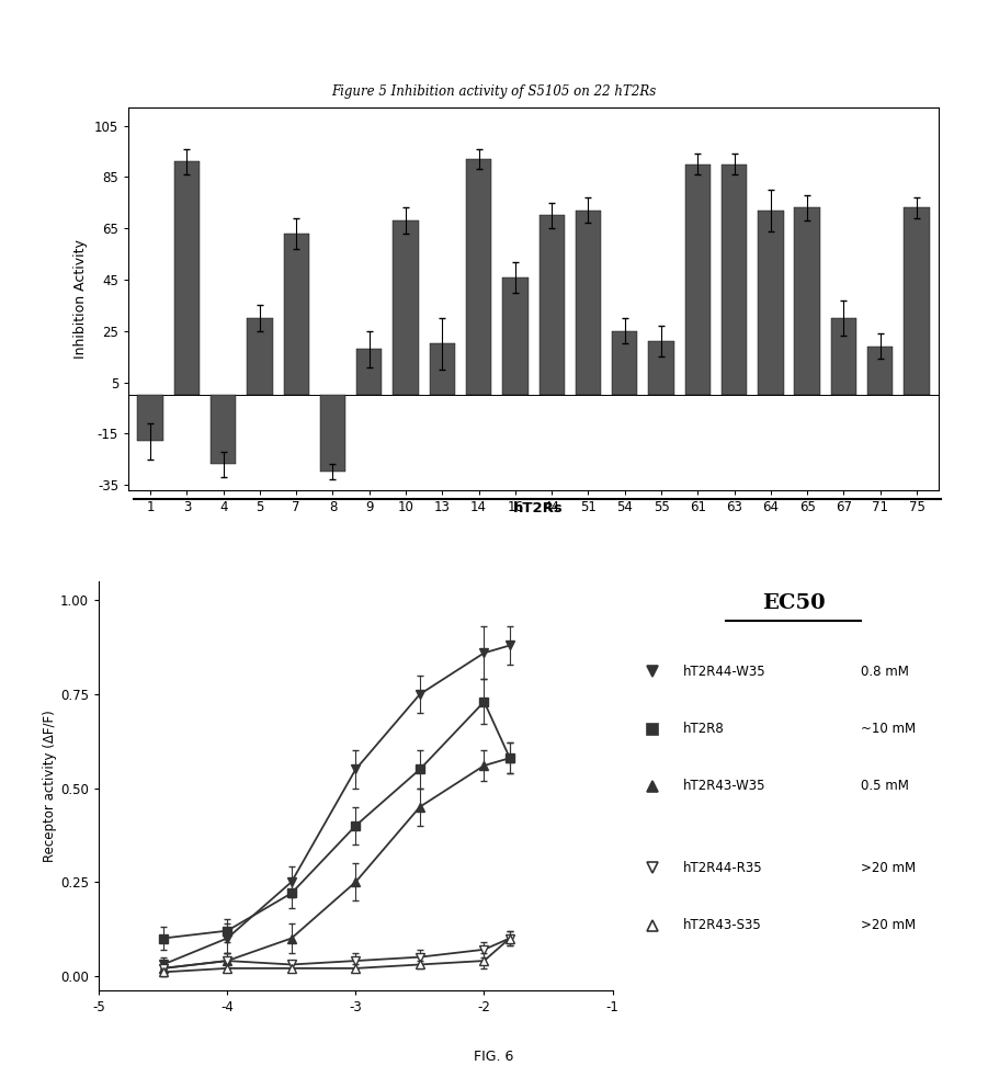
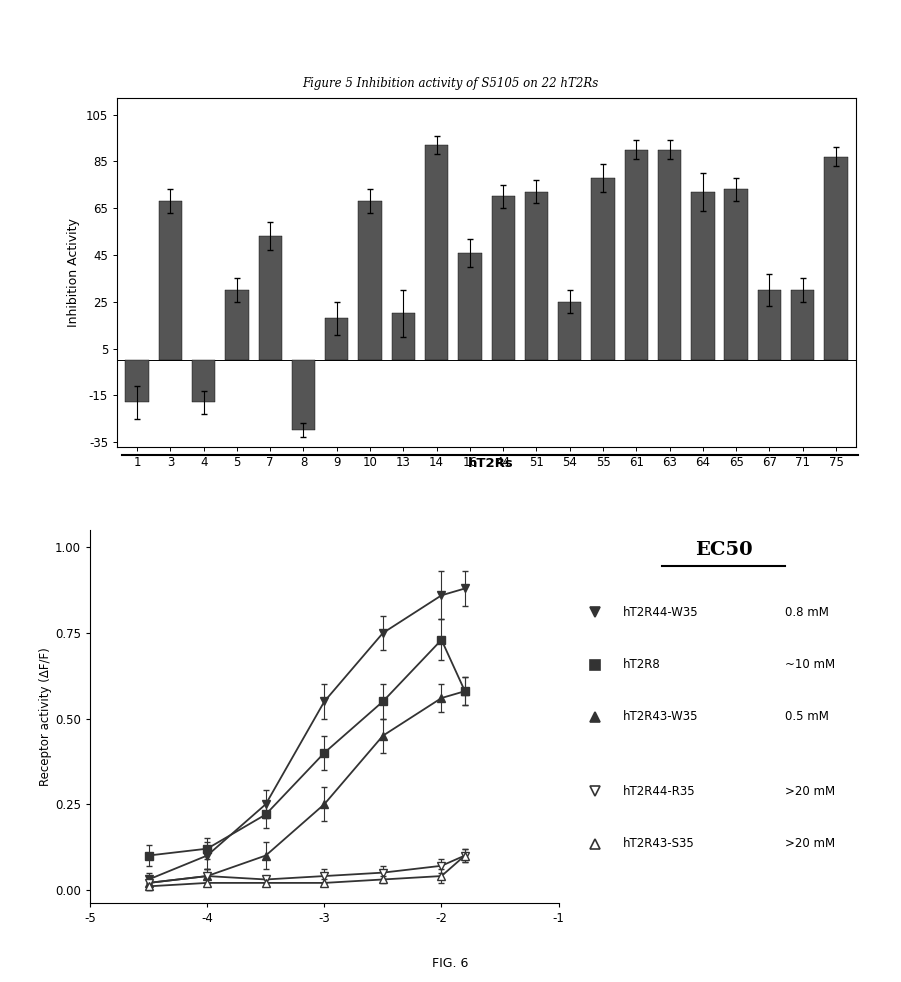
3: 91 -> 68
4: -27 -> -18
7: 63 -> 53
55: 21 -> 78
71: 19 -> 30
75: 73 -> 87
